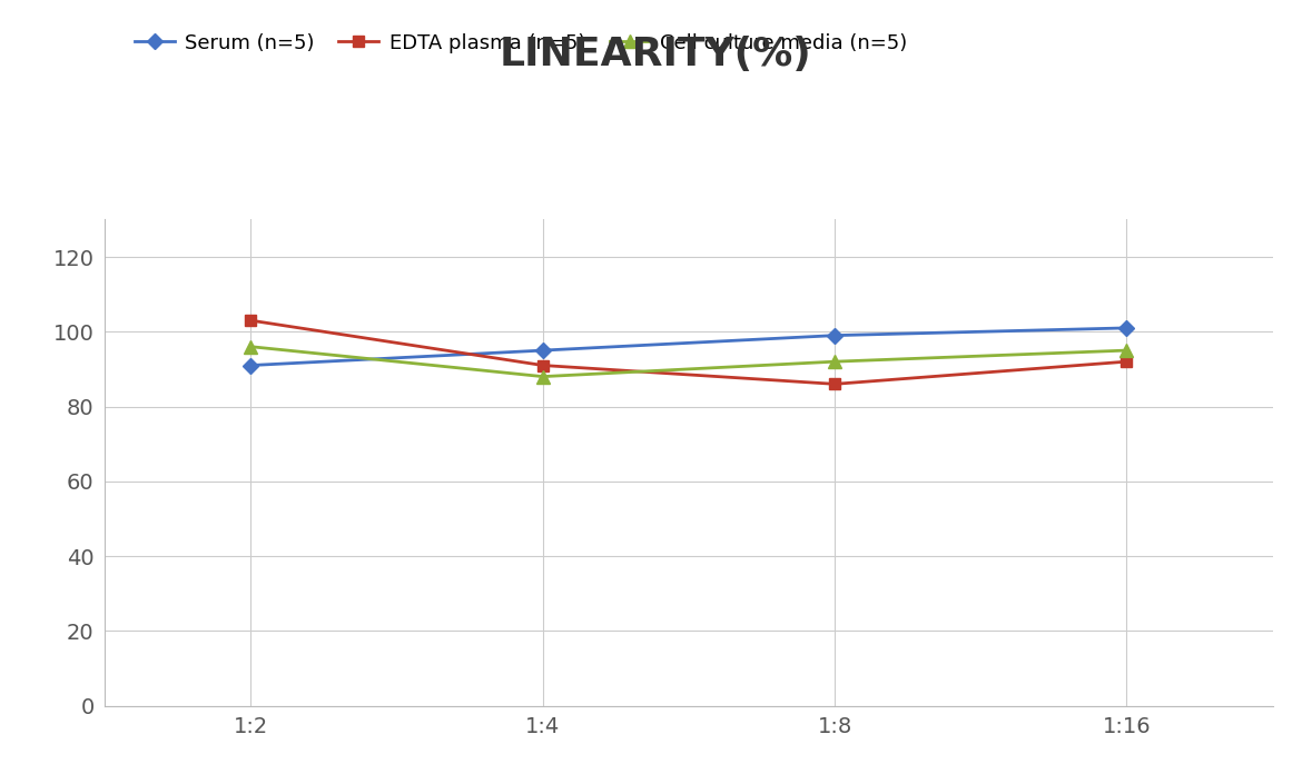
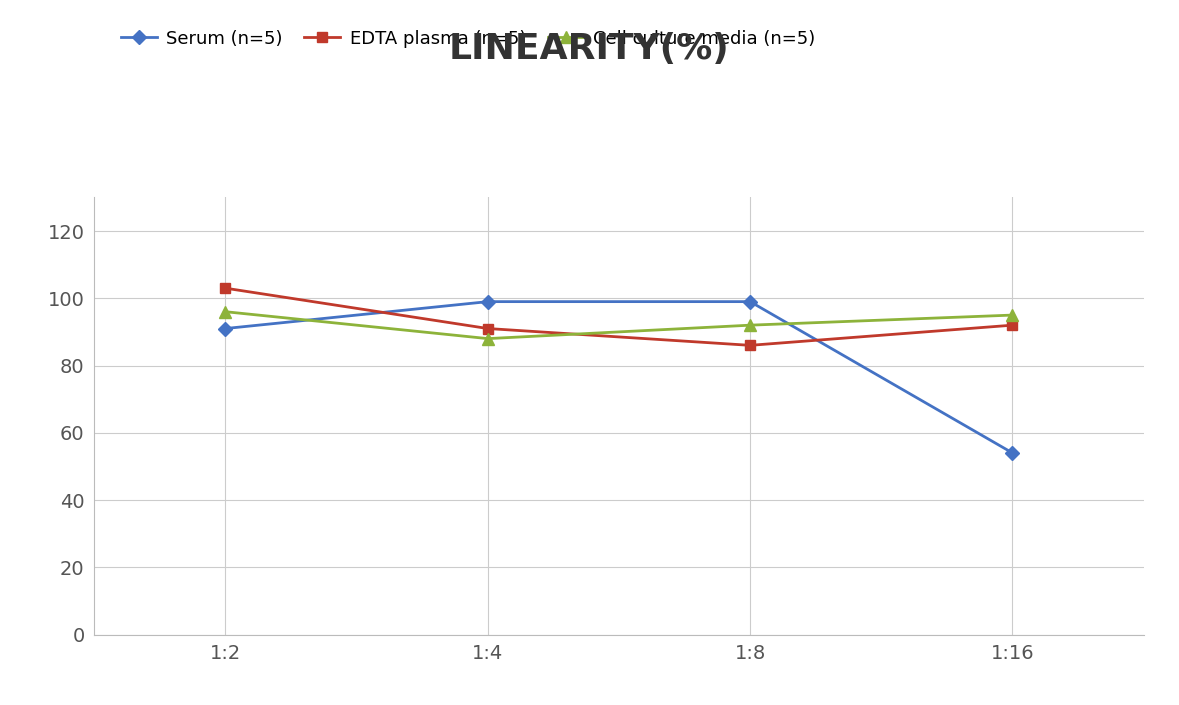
Serum (n=5)/1:4: 95 -> 99
Serum (n=5)/1:16: 101 -> 54
